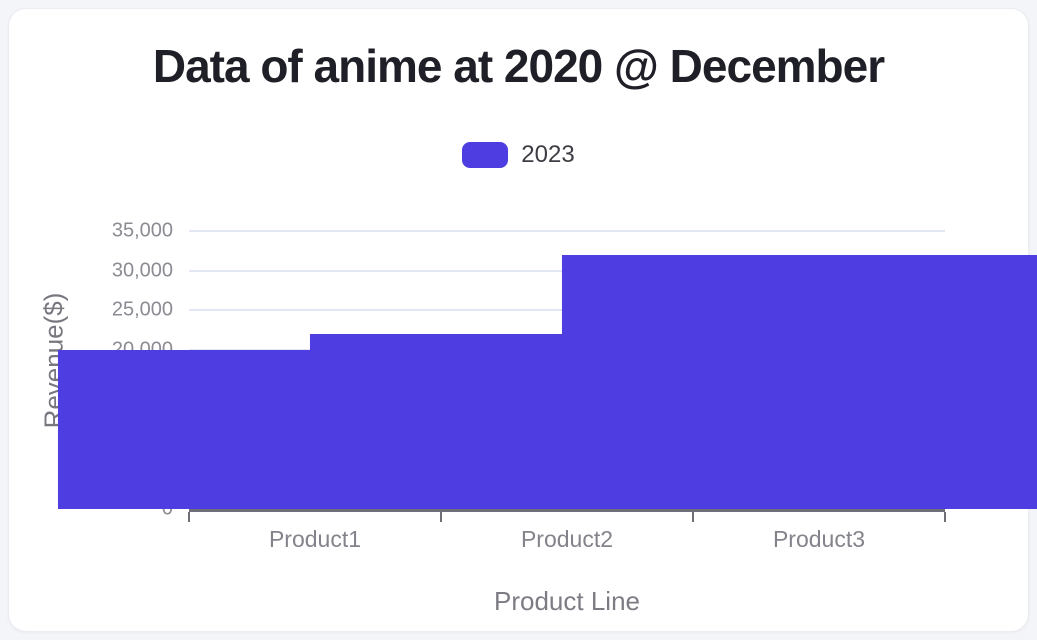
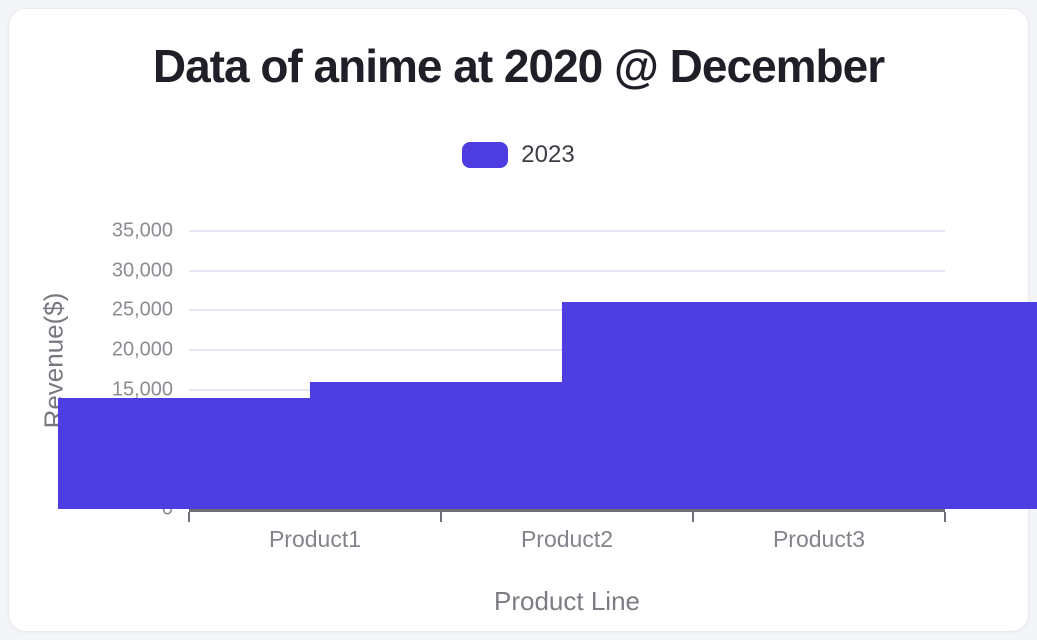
Product1: 20000 -> 14000
Product2: 22000 -> 16000
Product3: 32000 -> 26000
